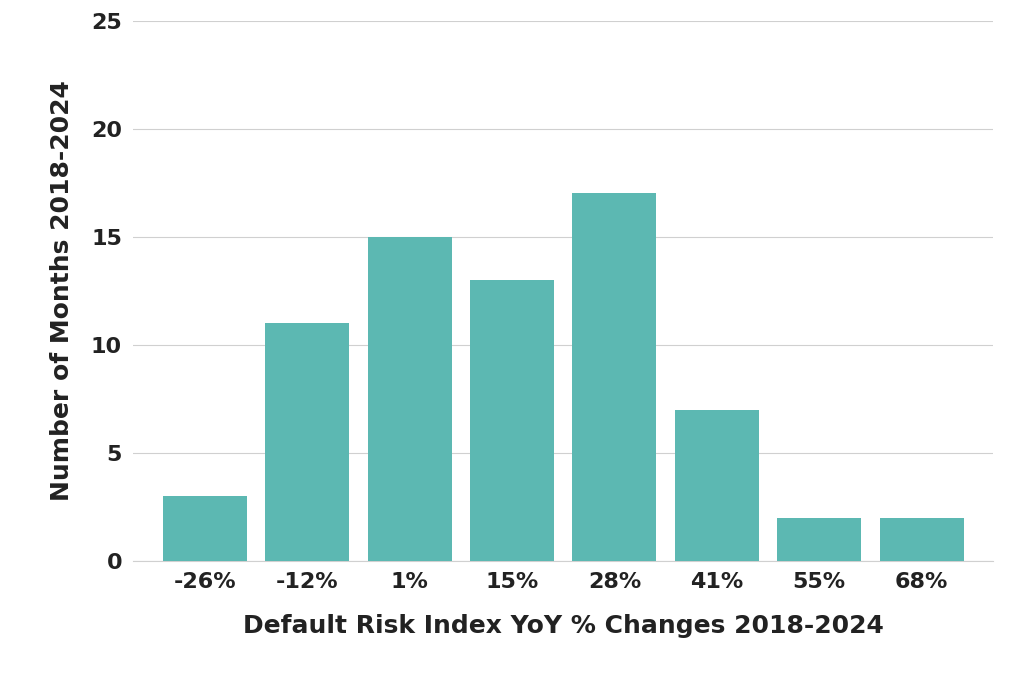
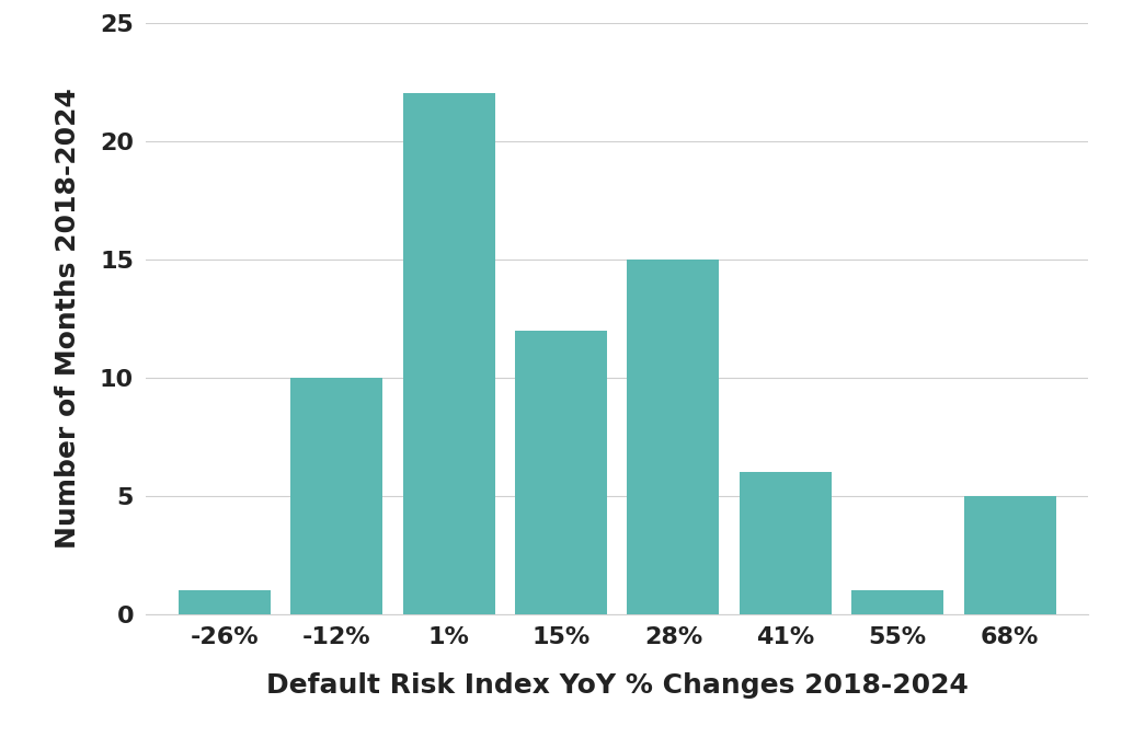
-26%: 3 -> 1
-12%: 11 -> 10
1%: 15 -> 22
15%: 13 -> 12
28%: 17 -> 15
41%: 7 -> 6
55%: 2 -> 1
68%: 2 -> 5
